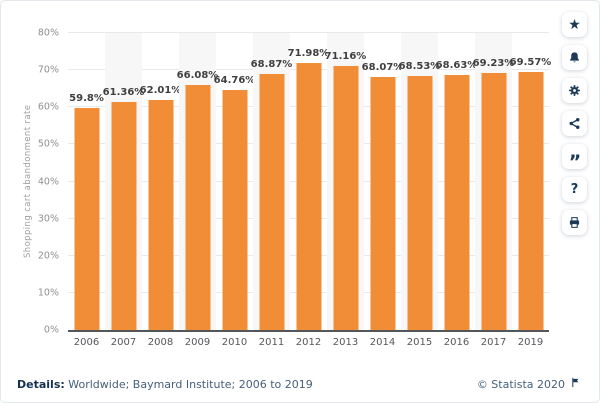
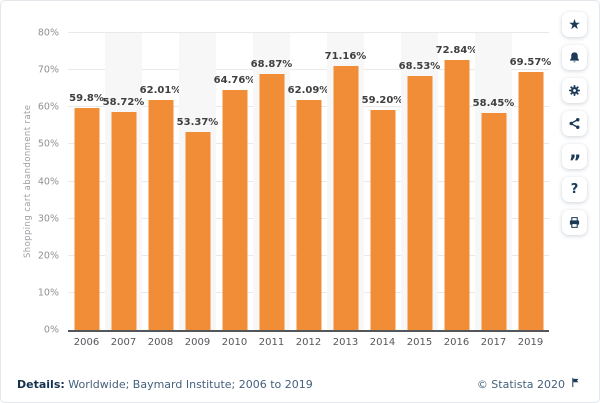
2007: 61.36% -> 58.72%
2009: 66.08% -> 53.37%
2012: 71.98% -> 62.09%
2014: 68.07% -> 59.20%
2016: 68.63% -> 72.84%
2017: 69.23% -> 58.45%
